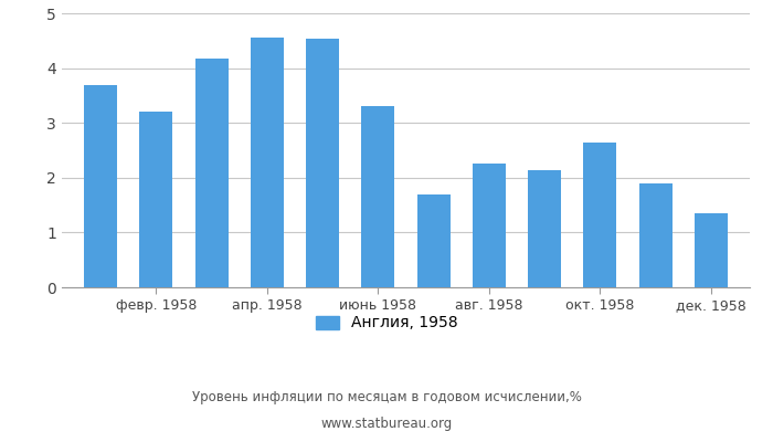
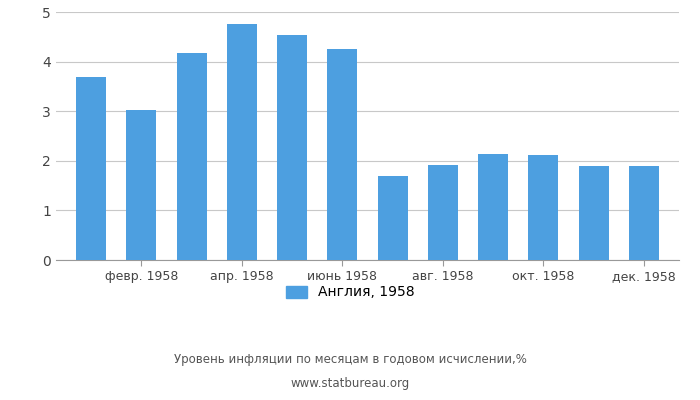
февр. 1958: 3.20 -> 3.02
апр. 1958: 4.55 -> 4.76
июнь 1958: 3.30 -> 4.25
авг. 1958: 2.25 -> 1.91
окт. 1958: 2.65 -> 2.12
дек. 1958: 1.35 -> 1.89
